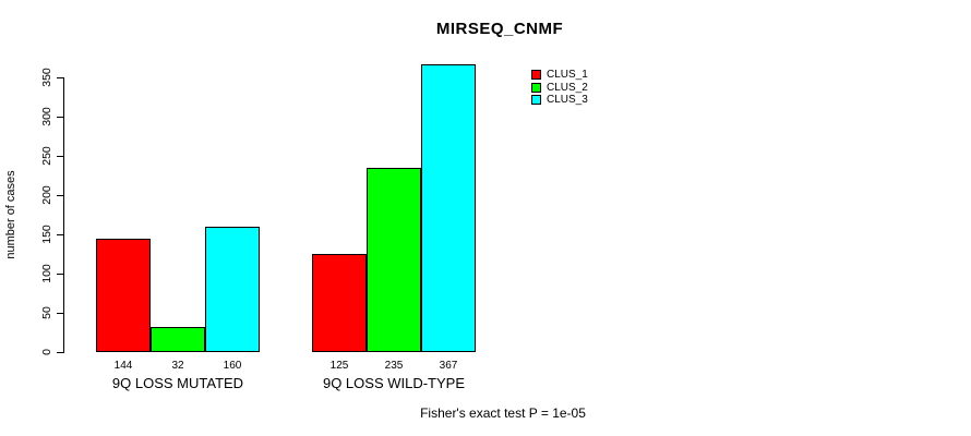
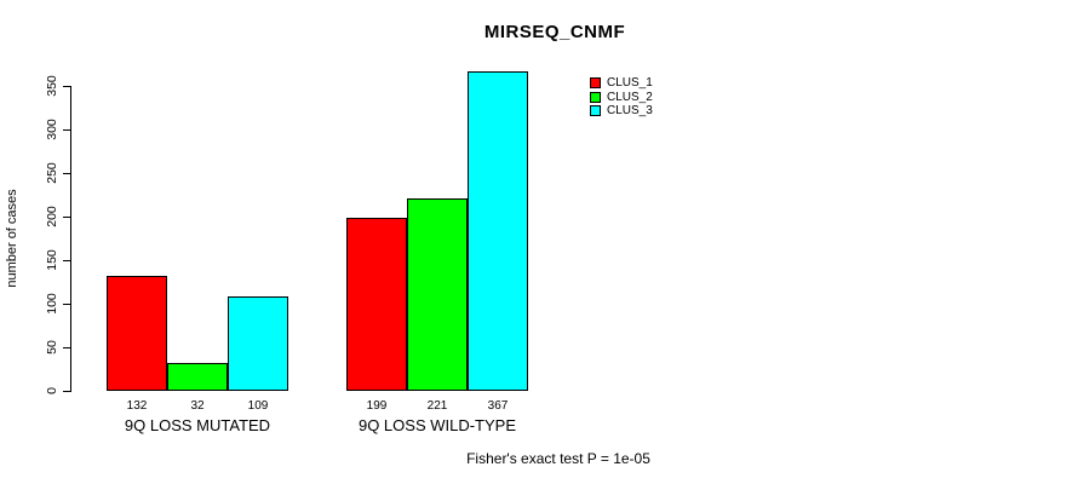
CLUS_1/9Q LOSS MUTATED: 144 -> 132
CLUS_3/9Q LOSS MUTATED: 160 -> 109
CLUS_1/9Q LOSS WILD-TYPE: 125 -> 199
CLUS_2/9Q LOSS WILD-TYPE: 235 -> 221
